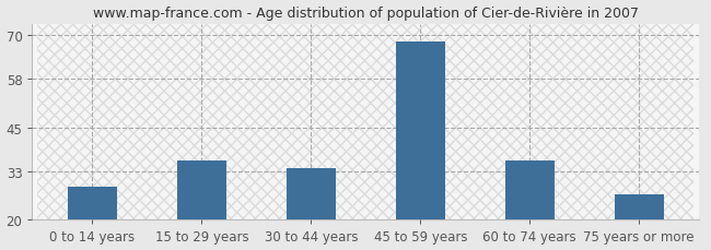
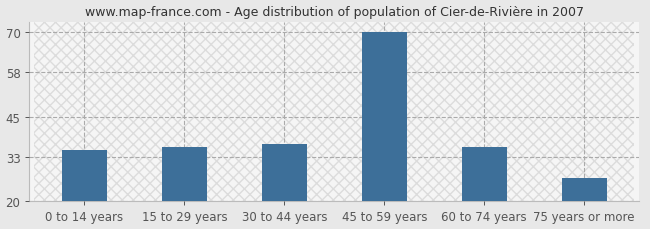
0 to 14 years: 29 -> 35
30 to 44 years: 34 -> 37
45 to 59 years: 68 -> 70
